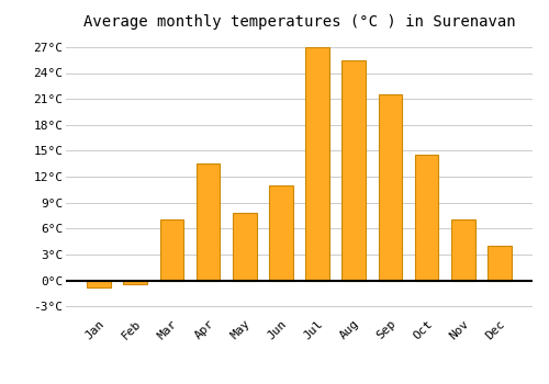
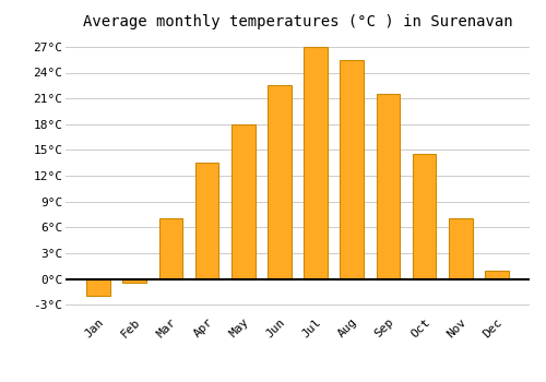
Jan: -0.8°C -> -2.0°C
May: 7.8°C -> 18.0°C
Jun: 11.0°C -> 22.5°C
Dec: 4.0°C -> 1.0°C
